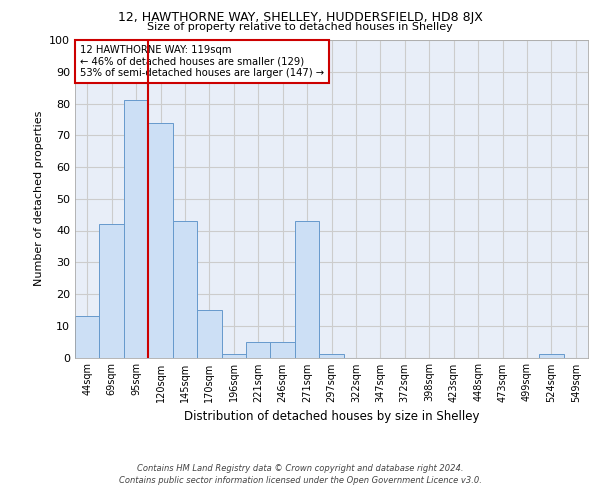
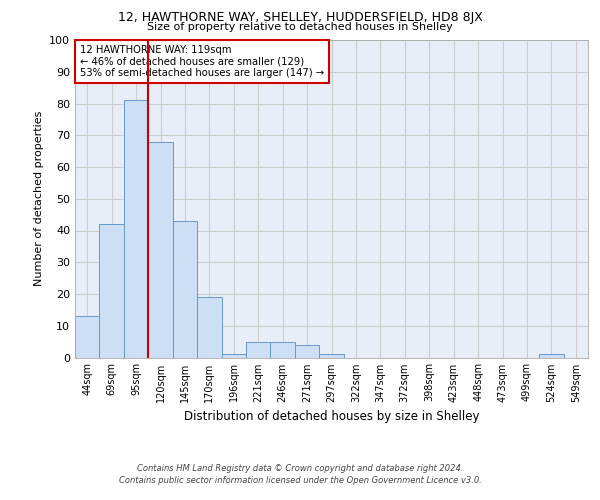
120sqm: 74 -> 68
170sqm: 15 -> 19
271sqm: 43 -> 4
